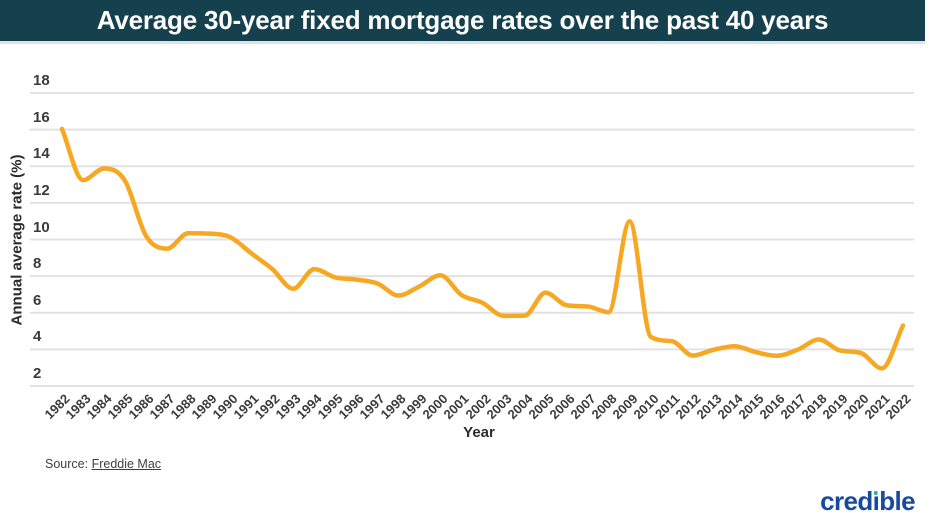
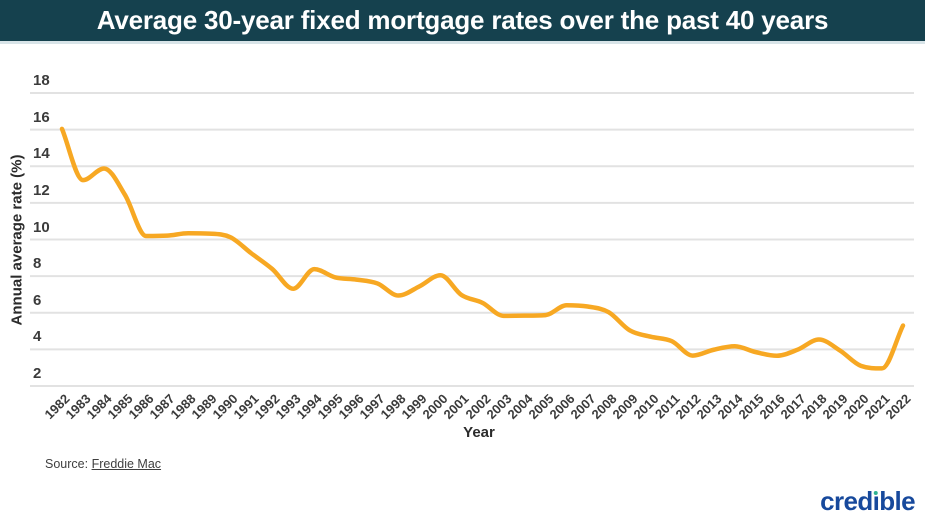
1985: 13.2 -> 12.4
1987: 9.5 -> 10.2
2005: 7.1 -> 5.9
2009: 11.0 -> 5.0
2020: 3.8 -> 3.1
